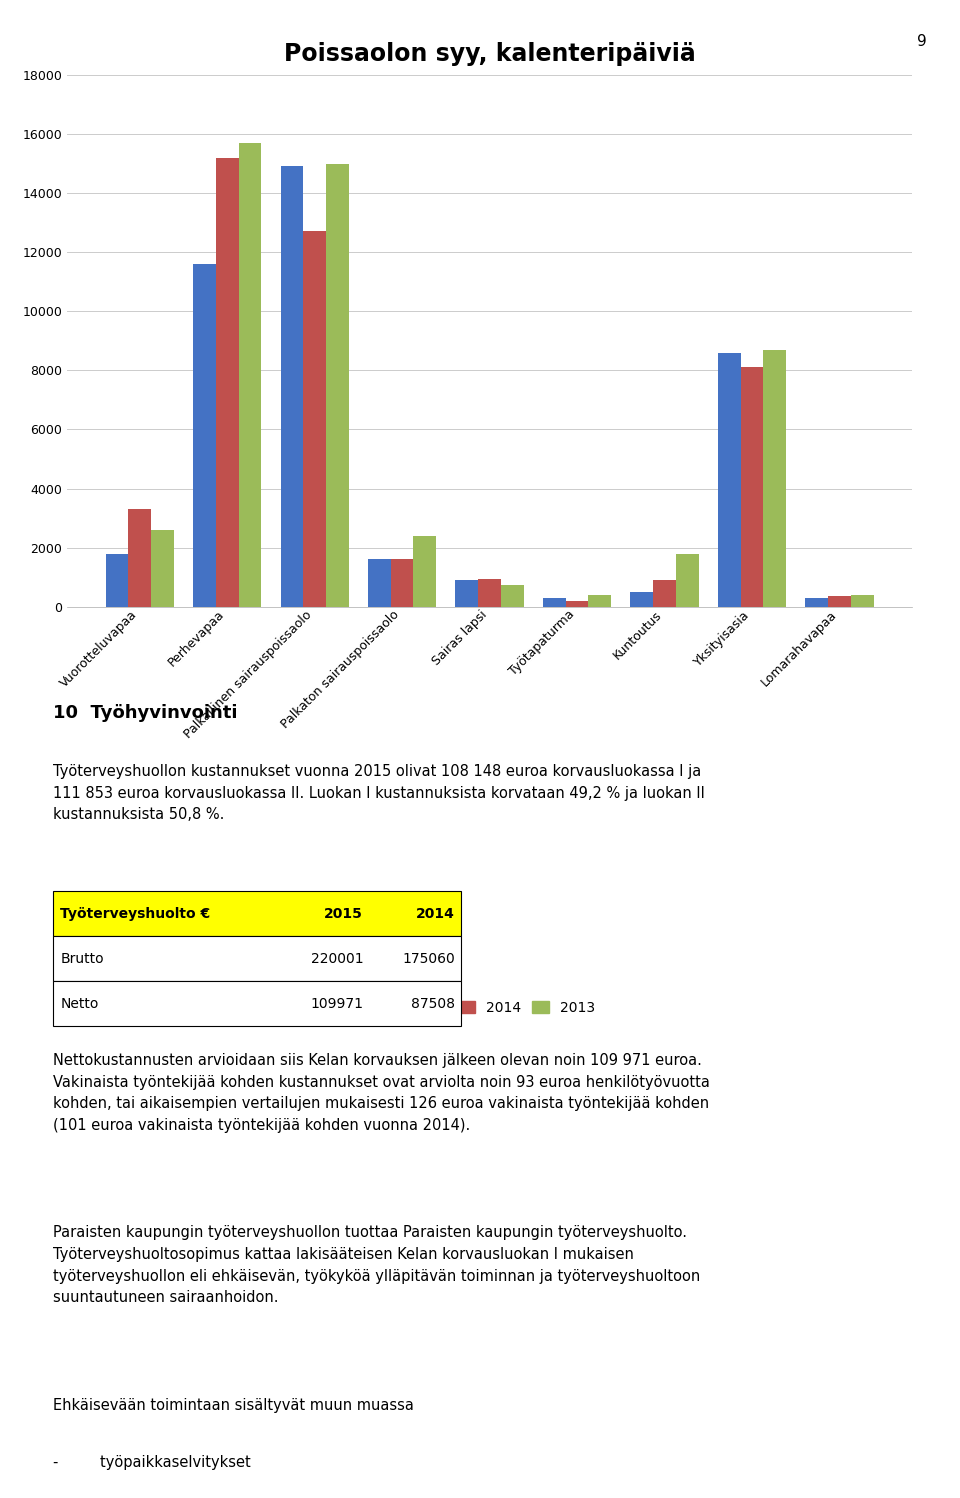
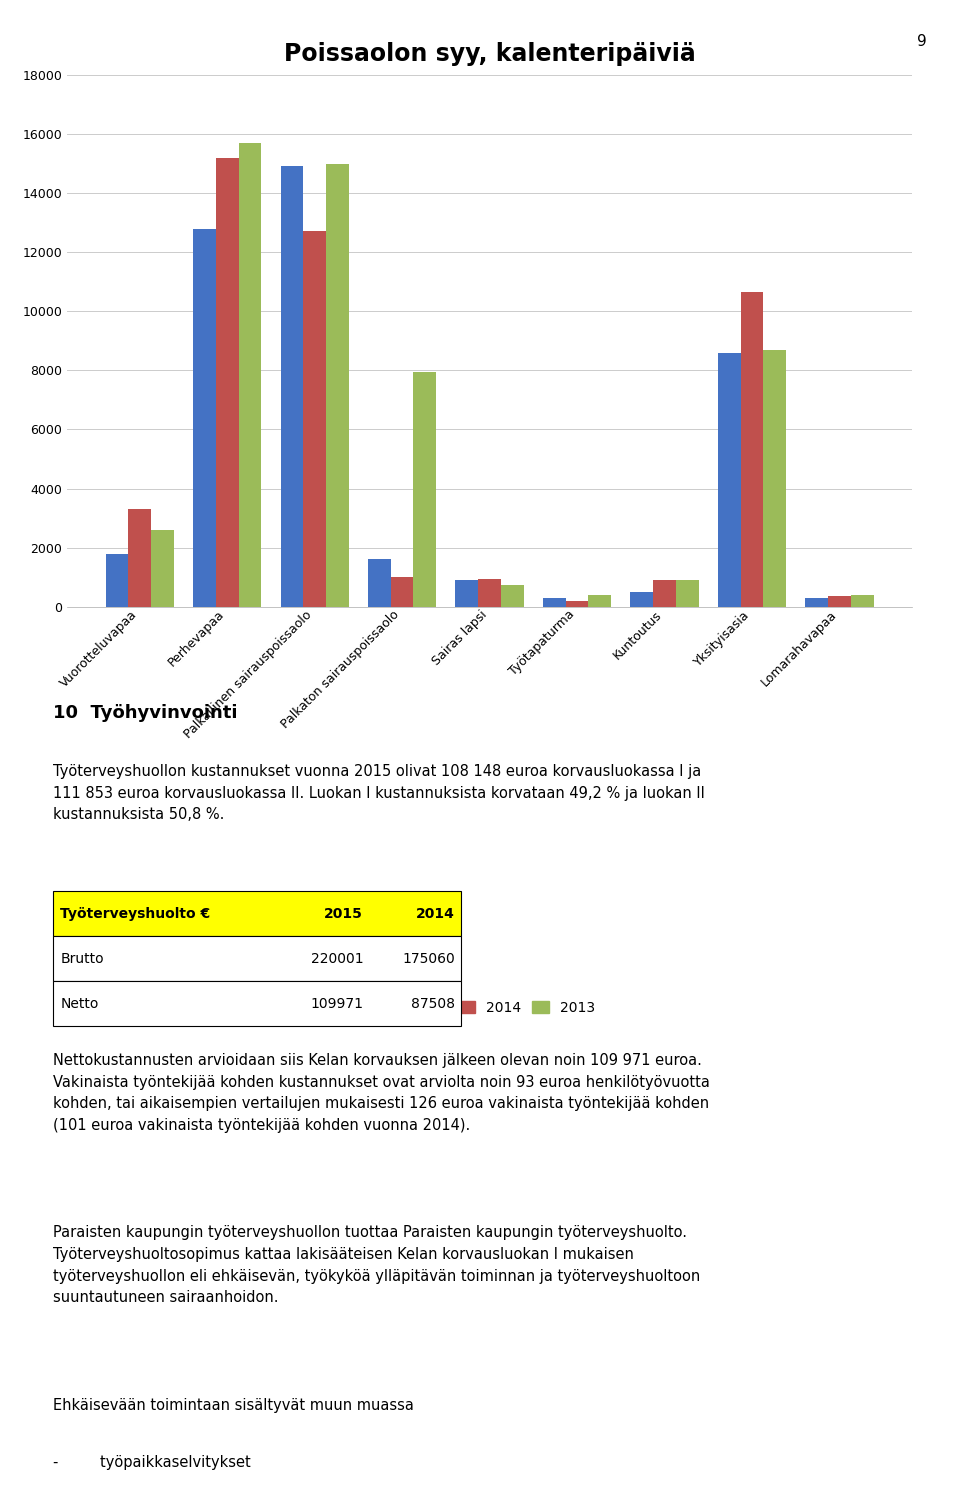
2015/Perhevapaa: 11600 -> 12800
2014/Palkaton sairauspoissaolo: 1600 -> 1000
2013/Palkaton sairauspoissaolo: 2400 -> 7950
2013/Kuntoutus: 1800 -> 900
2014/Yksityisasia: 8100 -> 10650
